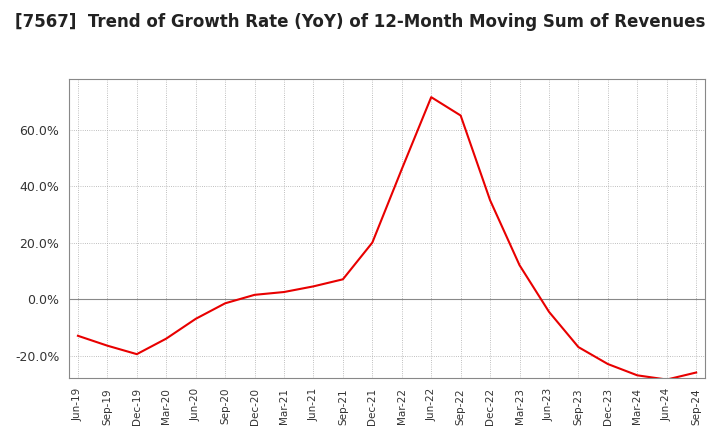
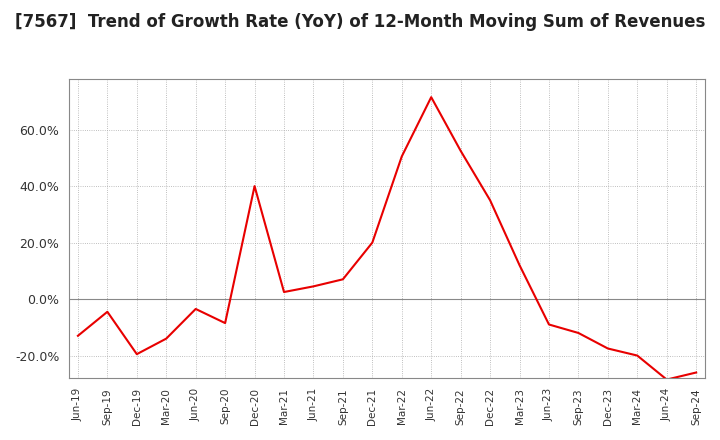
Sep-19: -16.5% -> -4.5%
Jun-20: -7.0% -> -3.5%
Sep-20: -1.5% -> -8.5%
Dec-20: 1.5% -> 40.0%
Mar-22: 46.0% -> 50.5%
Sep-22: 65.0% -> 52.5%
Jun-23: -4.5% -> -9.0%
Sep-23: -17.0% -> -12.0%
Dec-23: -23.0% -> -17.5%
Mar-24: -27.0% -> -20.0%
